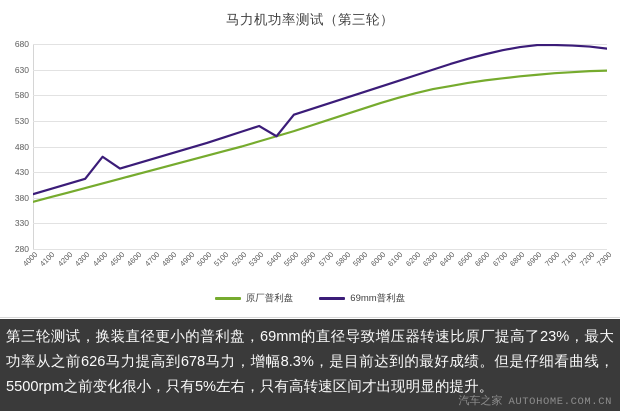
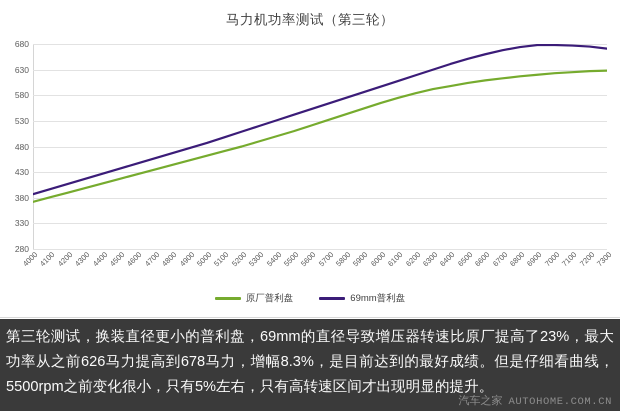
69mm普利盘/4400: 460 -> 430
69mm普利盘/5400: 500 -> 530
